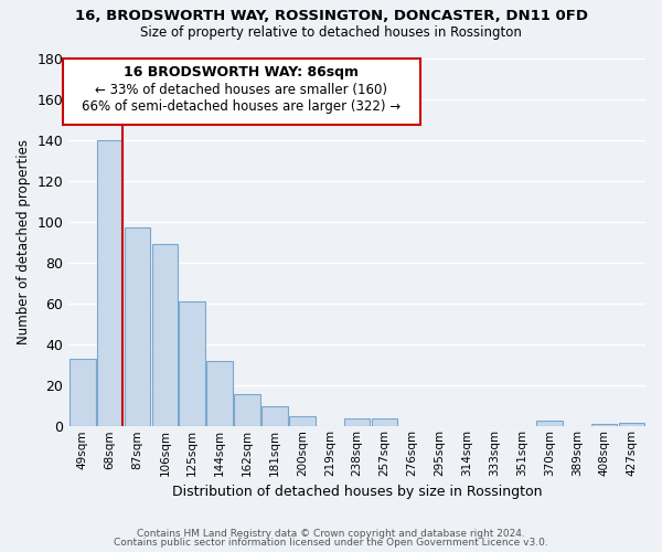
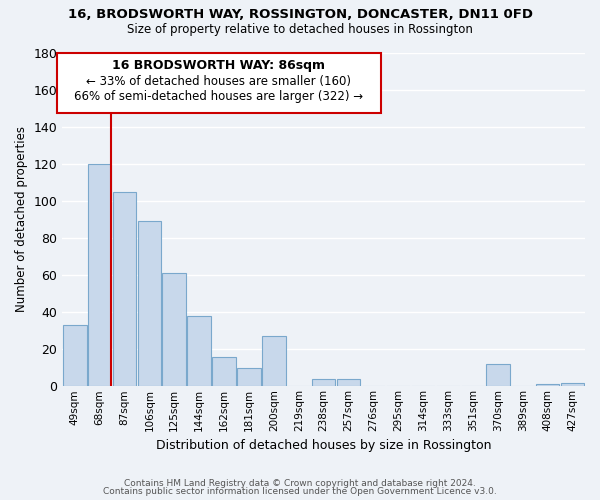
68sqm: 140 -> 120
87sqm: 97 -> 105
144sqm: 32 -> 38
200sqm: 5 -> 27
370sqm: 3 -> 12
